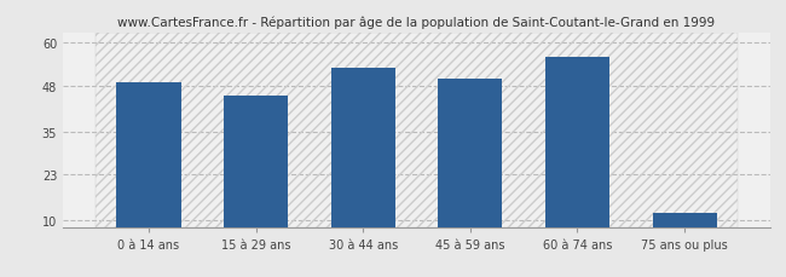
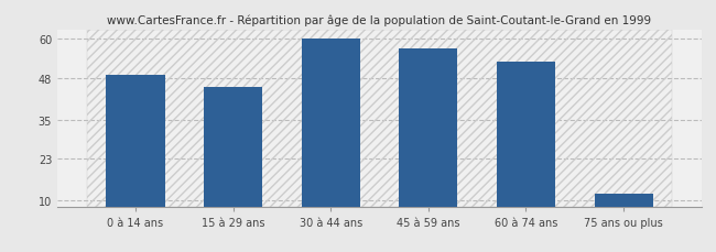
30 à 44 ans: 53 -> 60
45 à 59 ans: 50 -> 57
60 à 74 ans: 56 -> 53
